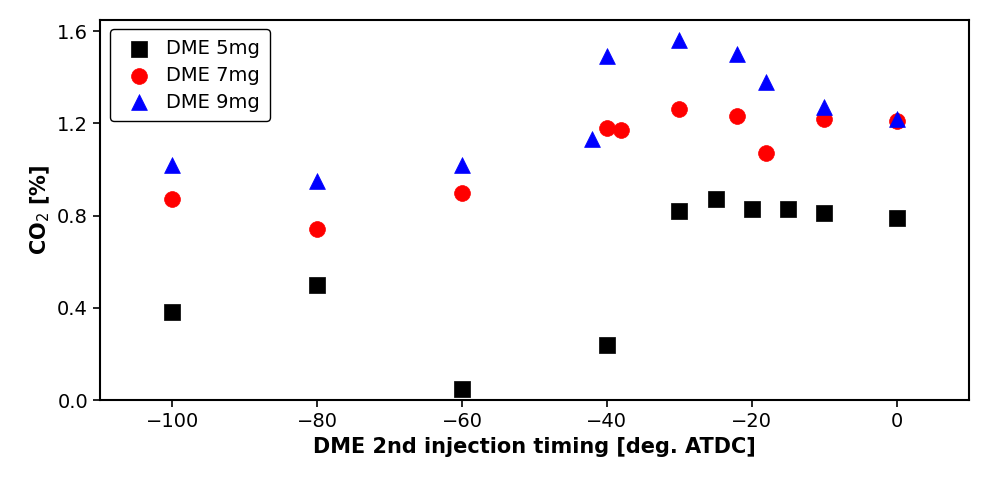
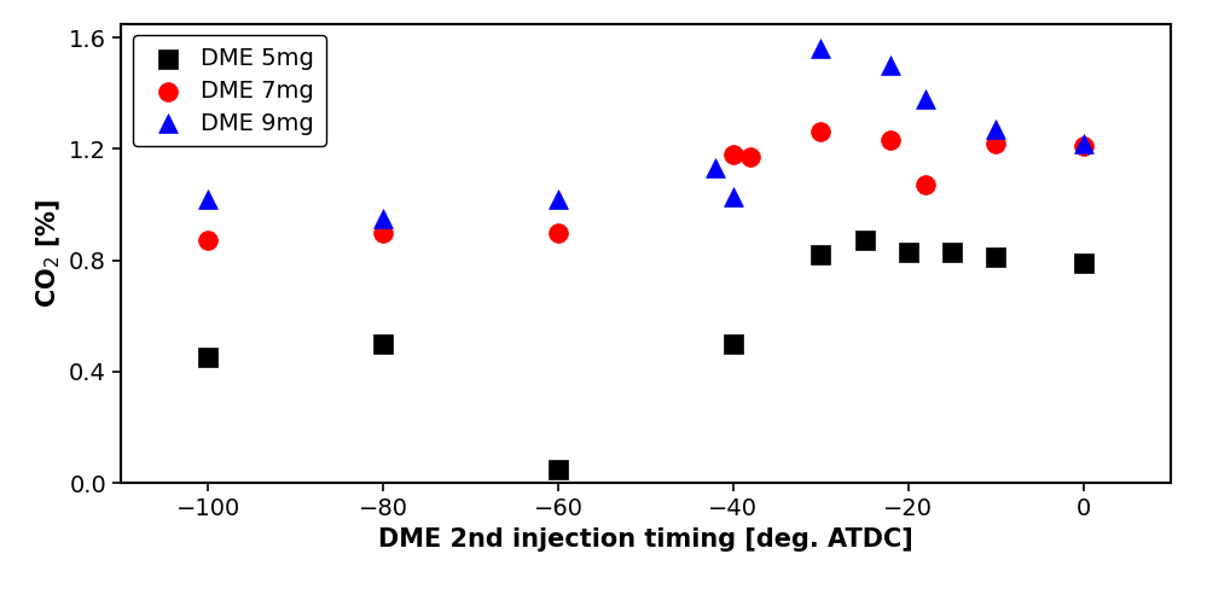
DME 5mg/−100: 0.38 -> 0.45
DME 7mg/−80: 0.74 -> 0.90
DME 5mg/−40: 0.24 -> 0.50
DME 9mg/−40: 1.49 -> 1.03
